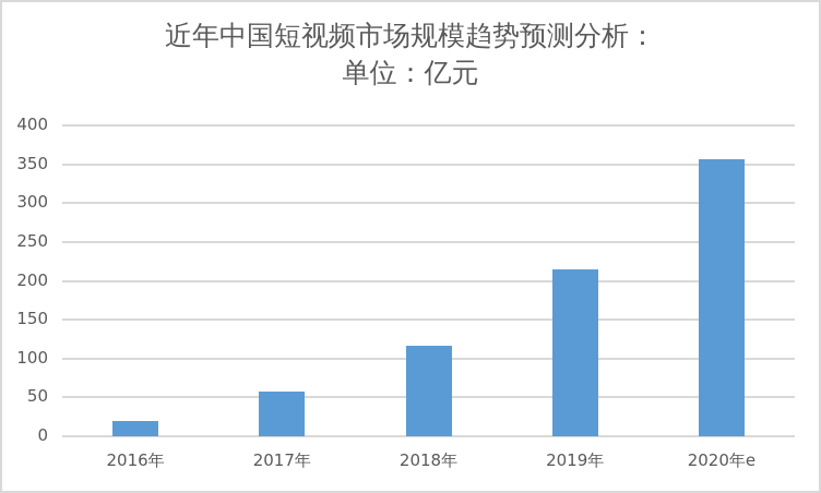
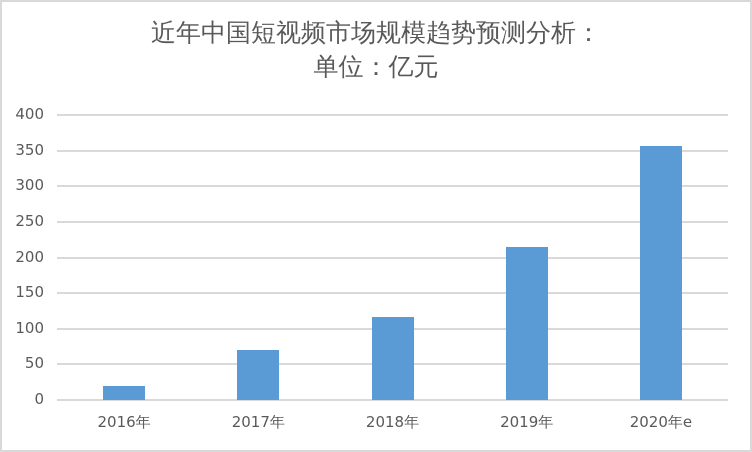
2017年: 60 -> 70
